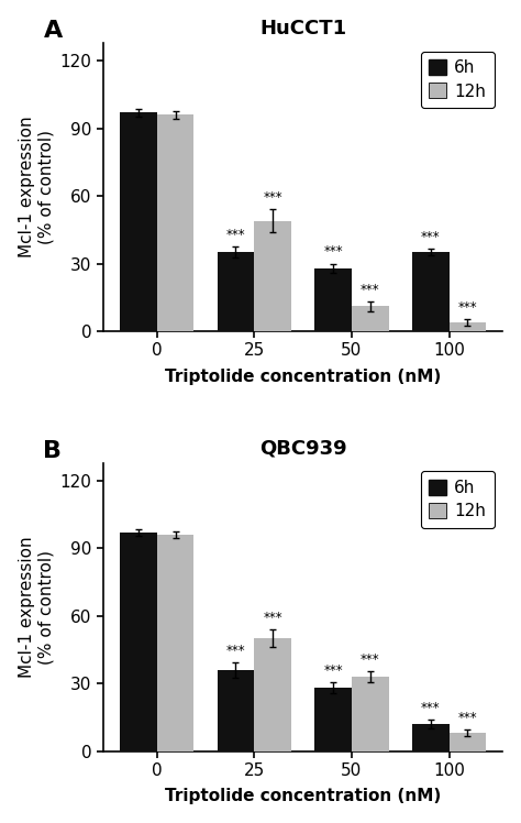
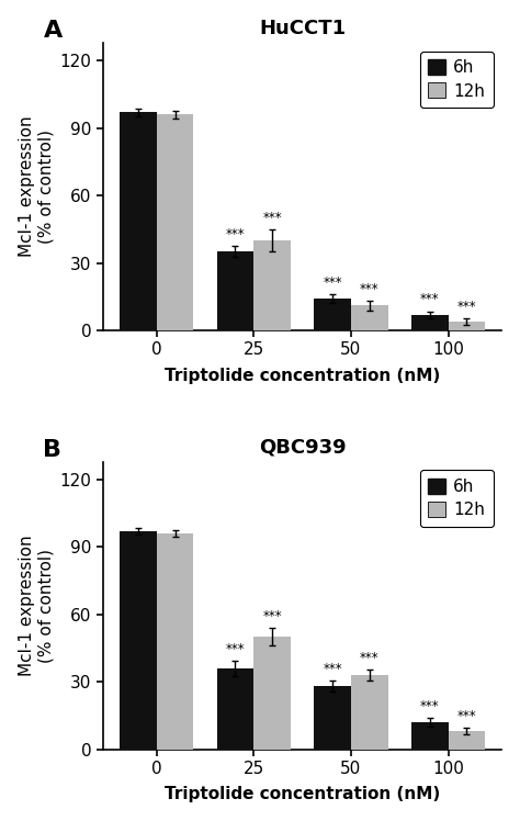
HuCCT1/12h/25: 49 -> 40
HuCCT1/6h/50: 28 -> 14
HuCCT1/6h/100: 35 -> 7
